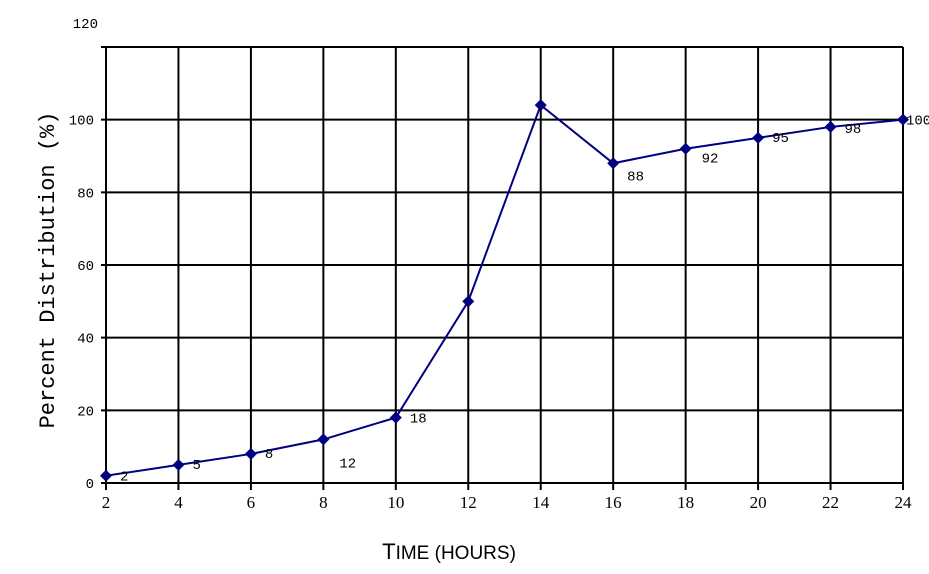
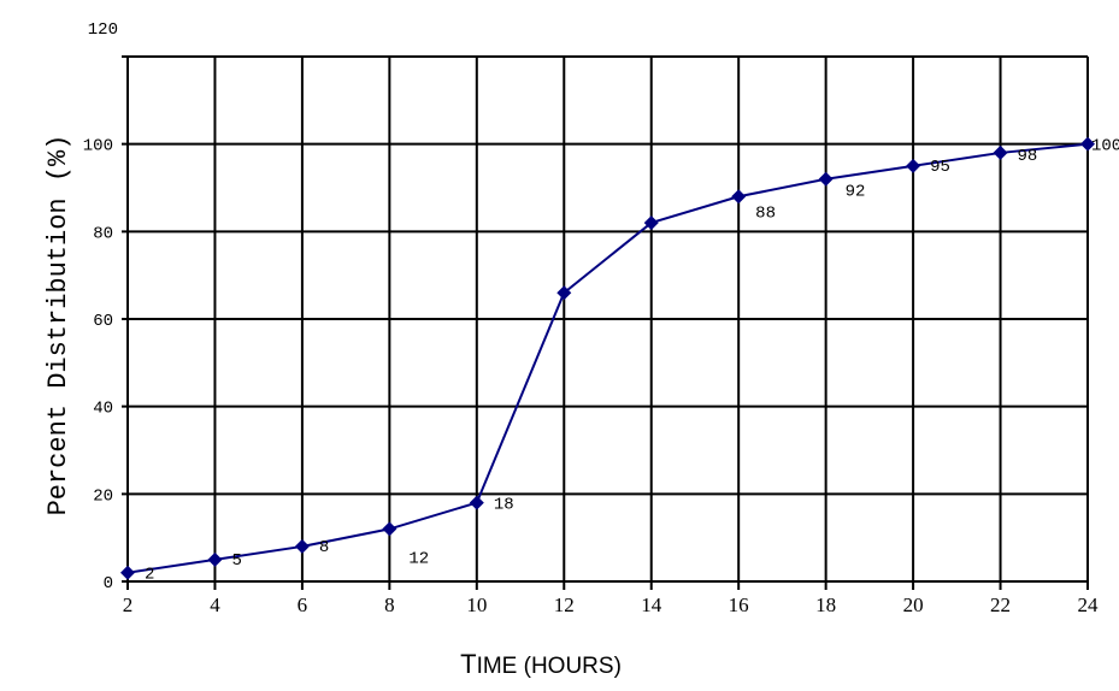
12: 50 -> 66
14: 104 -> 82
